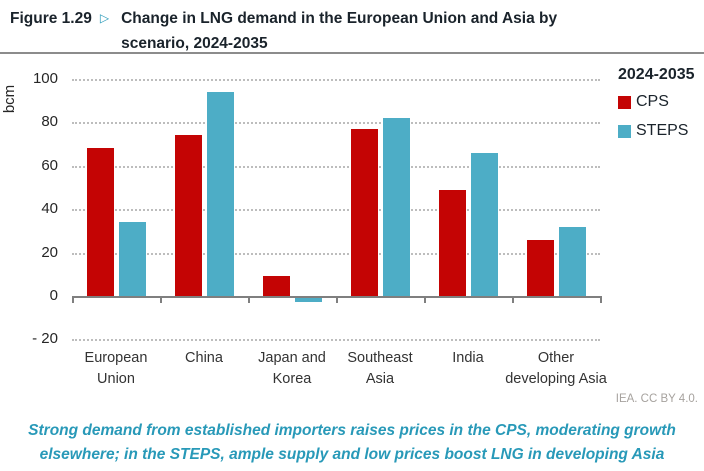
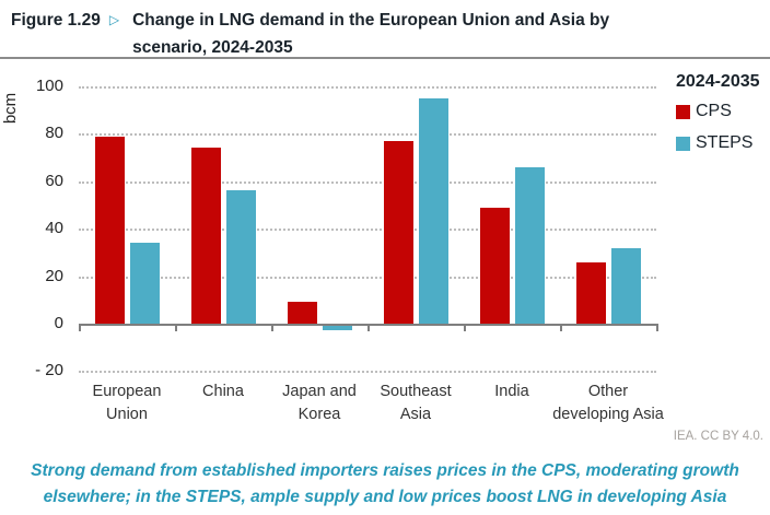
CPS/European Union: 68 -> 79
STEPS/China: 94 -> 56
STEPS/Southeast Asia: 82 -> 95
